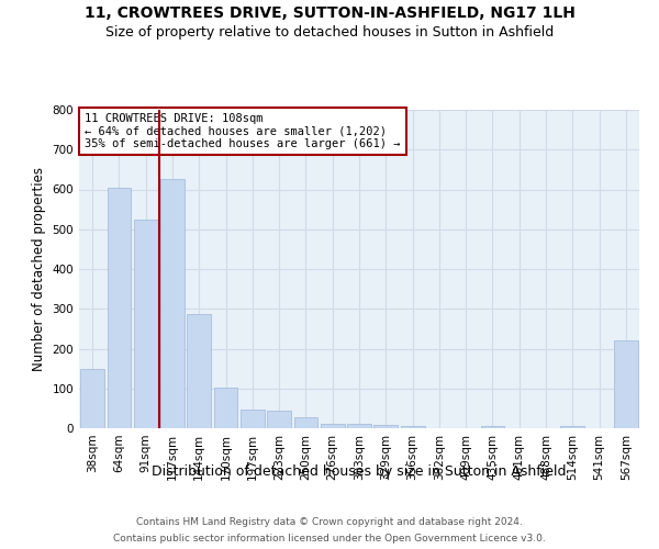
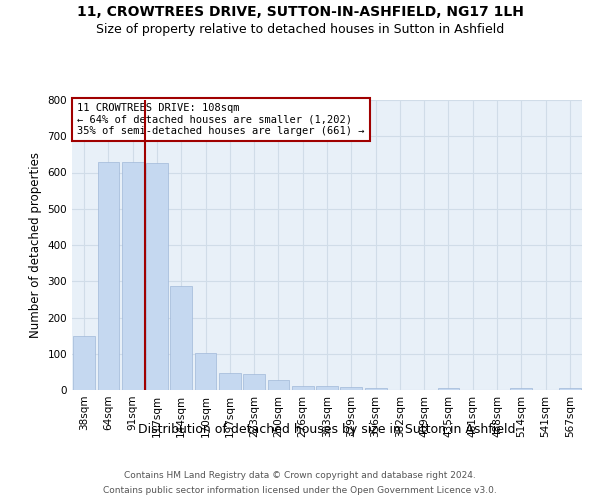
64sqm: 605 -> 630
91sqm: 525 -> 628
567sqm: 220 -> 5
